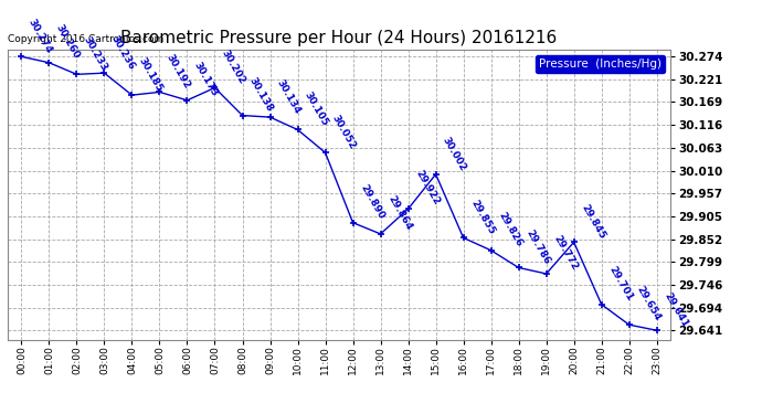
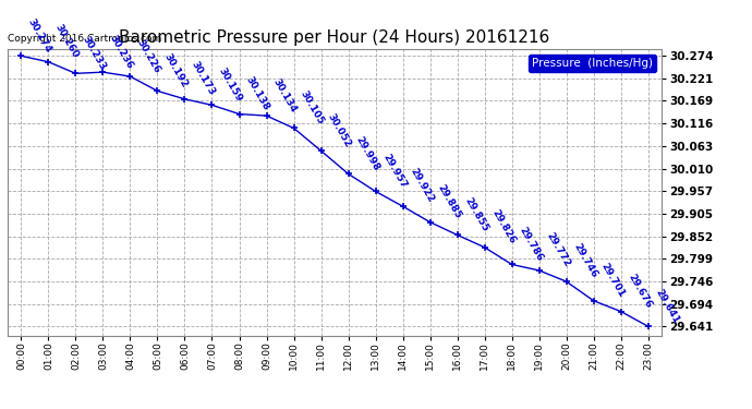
04:00: 30.185 -> 30.226
07:00: 30.202 -> 30.159
12:00: 29.890 -> 29.998
13:00: 29.864 -> 29.957
15:00: 30.002 -> 29.885
20:00: 29.845 -> 29.746
22:00: 29.654 -> 29.676
